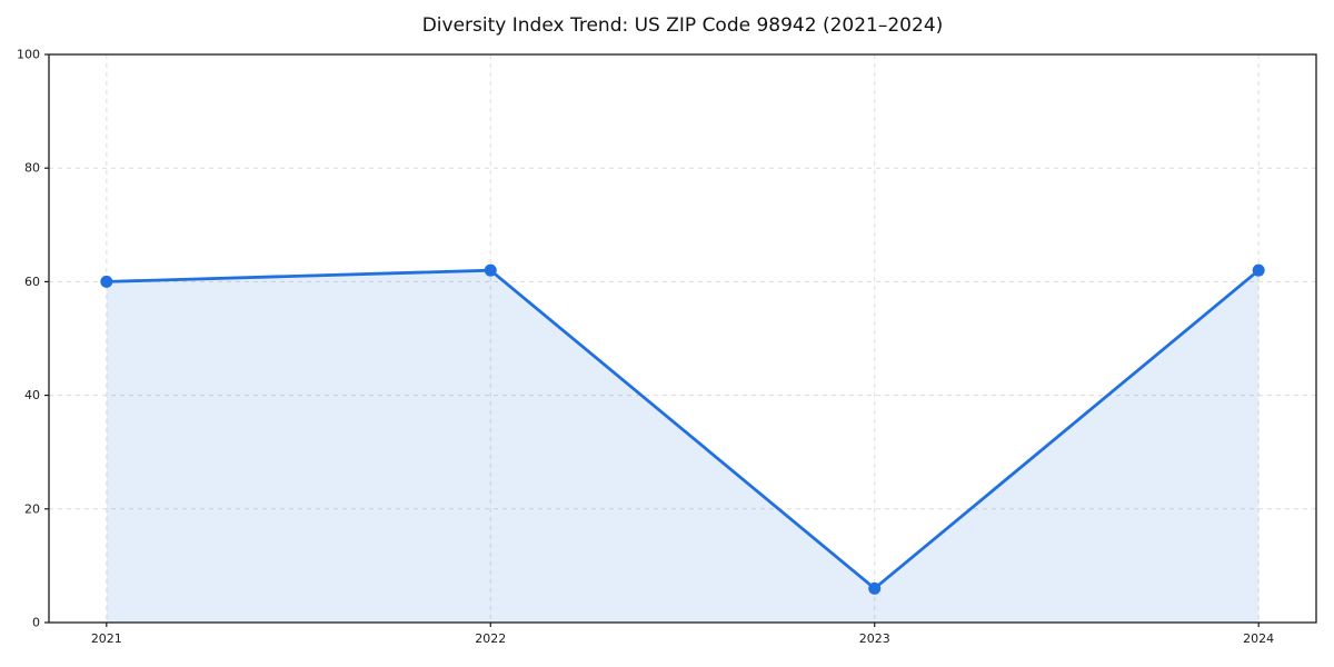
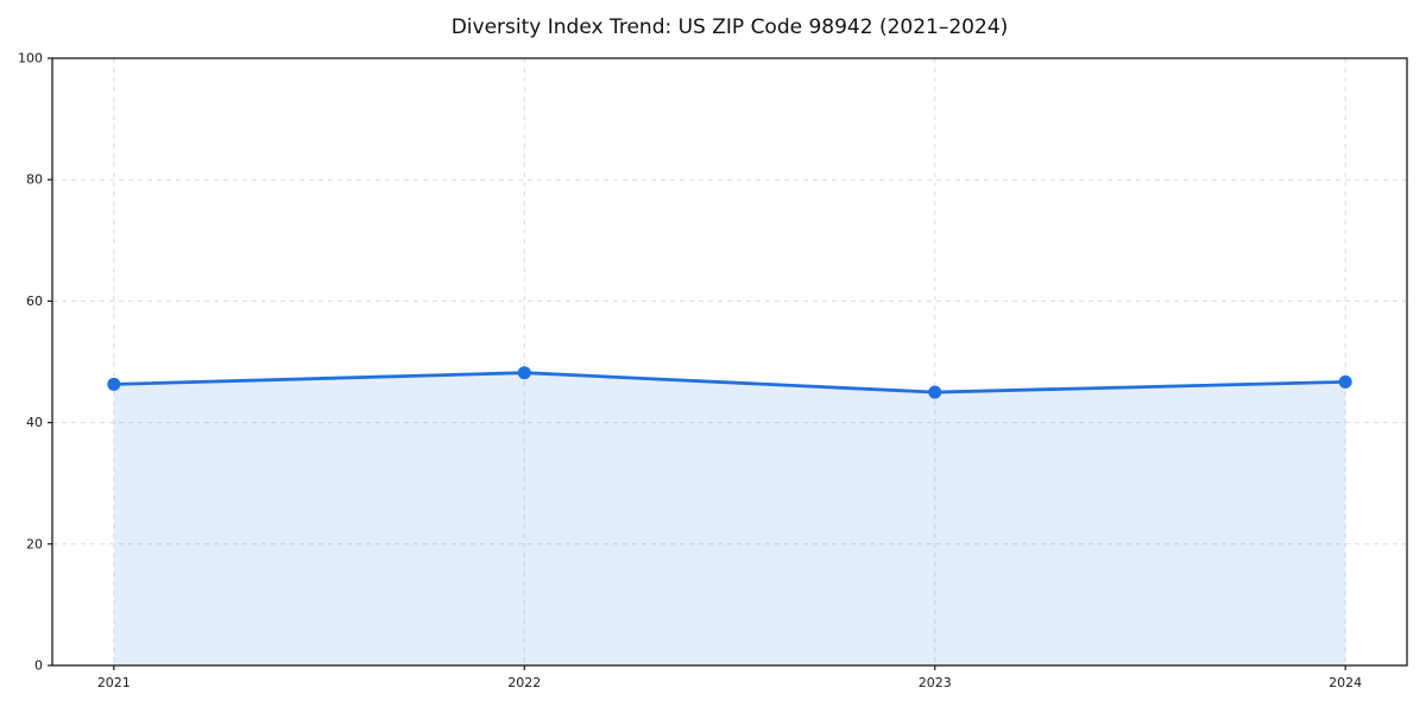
2021: 60 -> 46
2022: 62 -> 48
2023: 6 -> 45
2024: 62 -> 47
